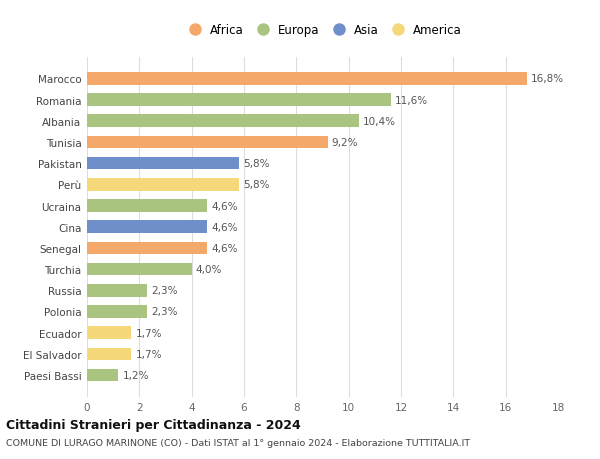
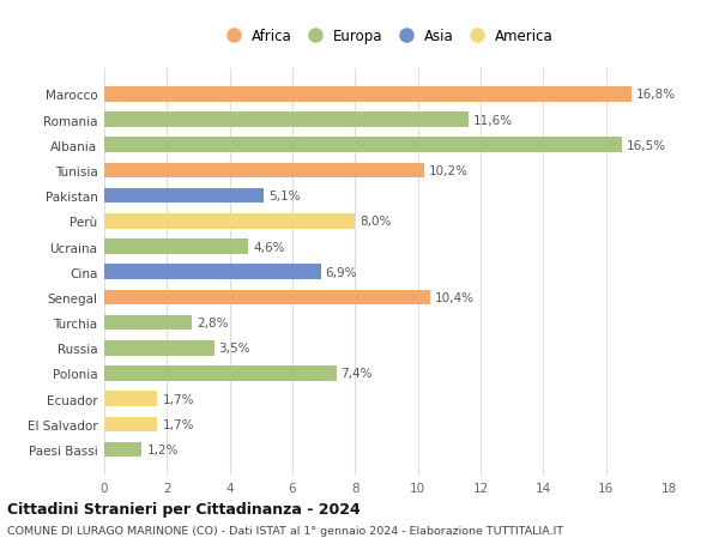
Albania: 10,4% -> 16,5%
Tunisia: 9,2% -> 10,2%
Pakistan: 5,8% -> 5,1%
Perù: 5,8% -> 8,0%
Cina: 4,6% -> 6,9%
Senegal: 4,6% -> 10,4%
Turchia: 4,0% -> 2,8%
Russia: 2,3% -> 3,5%
Polonia: 2,3% -> 7,4%
